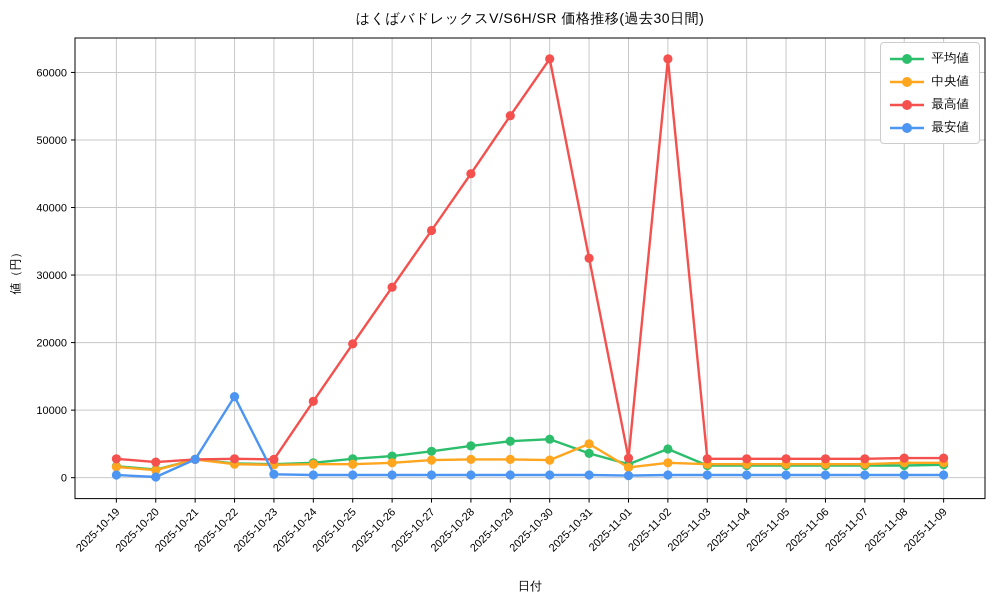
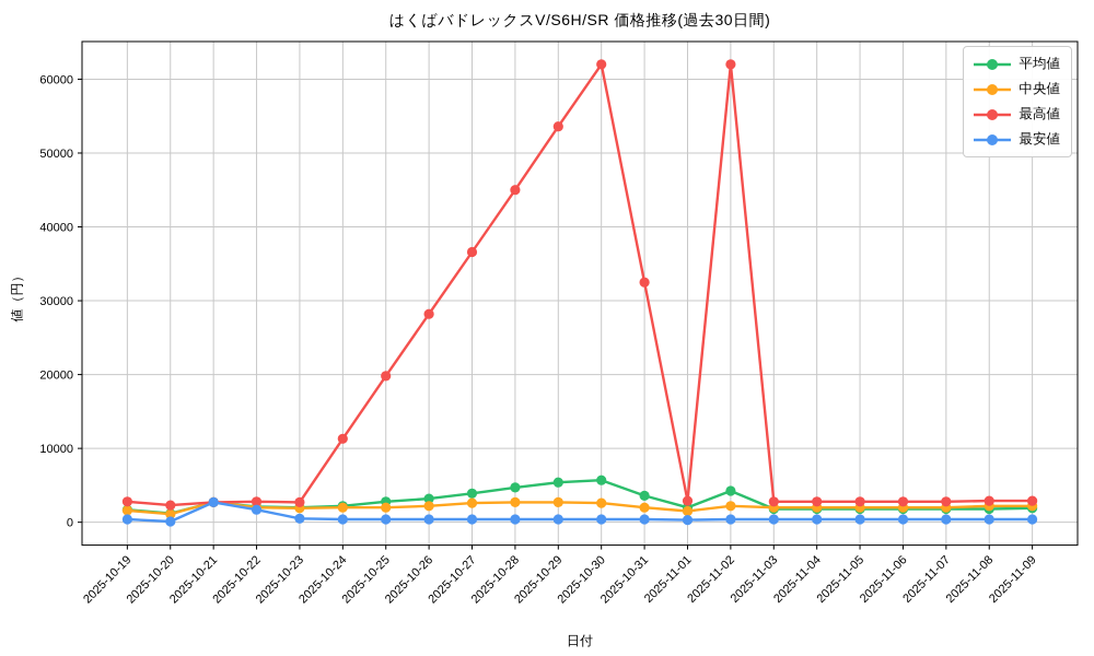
最安値/2025-10-22: 12000 -> 2000
中央値/2025-10-31: 5000 -> 2000
